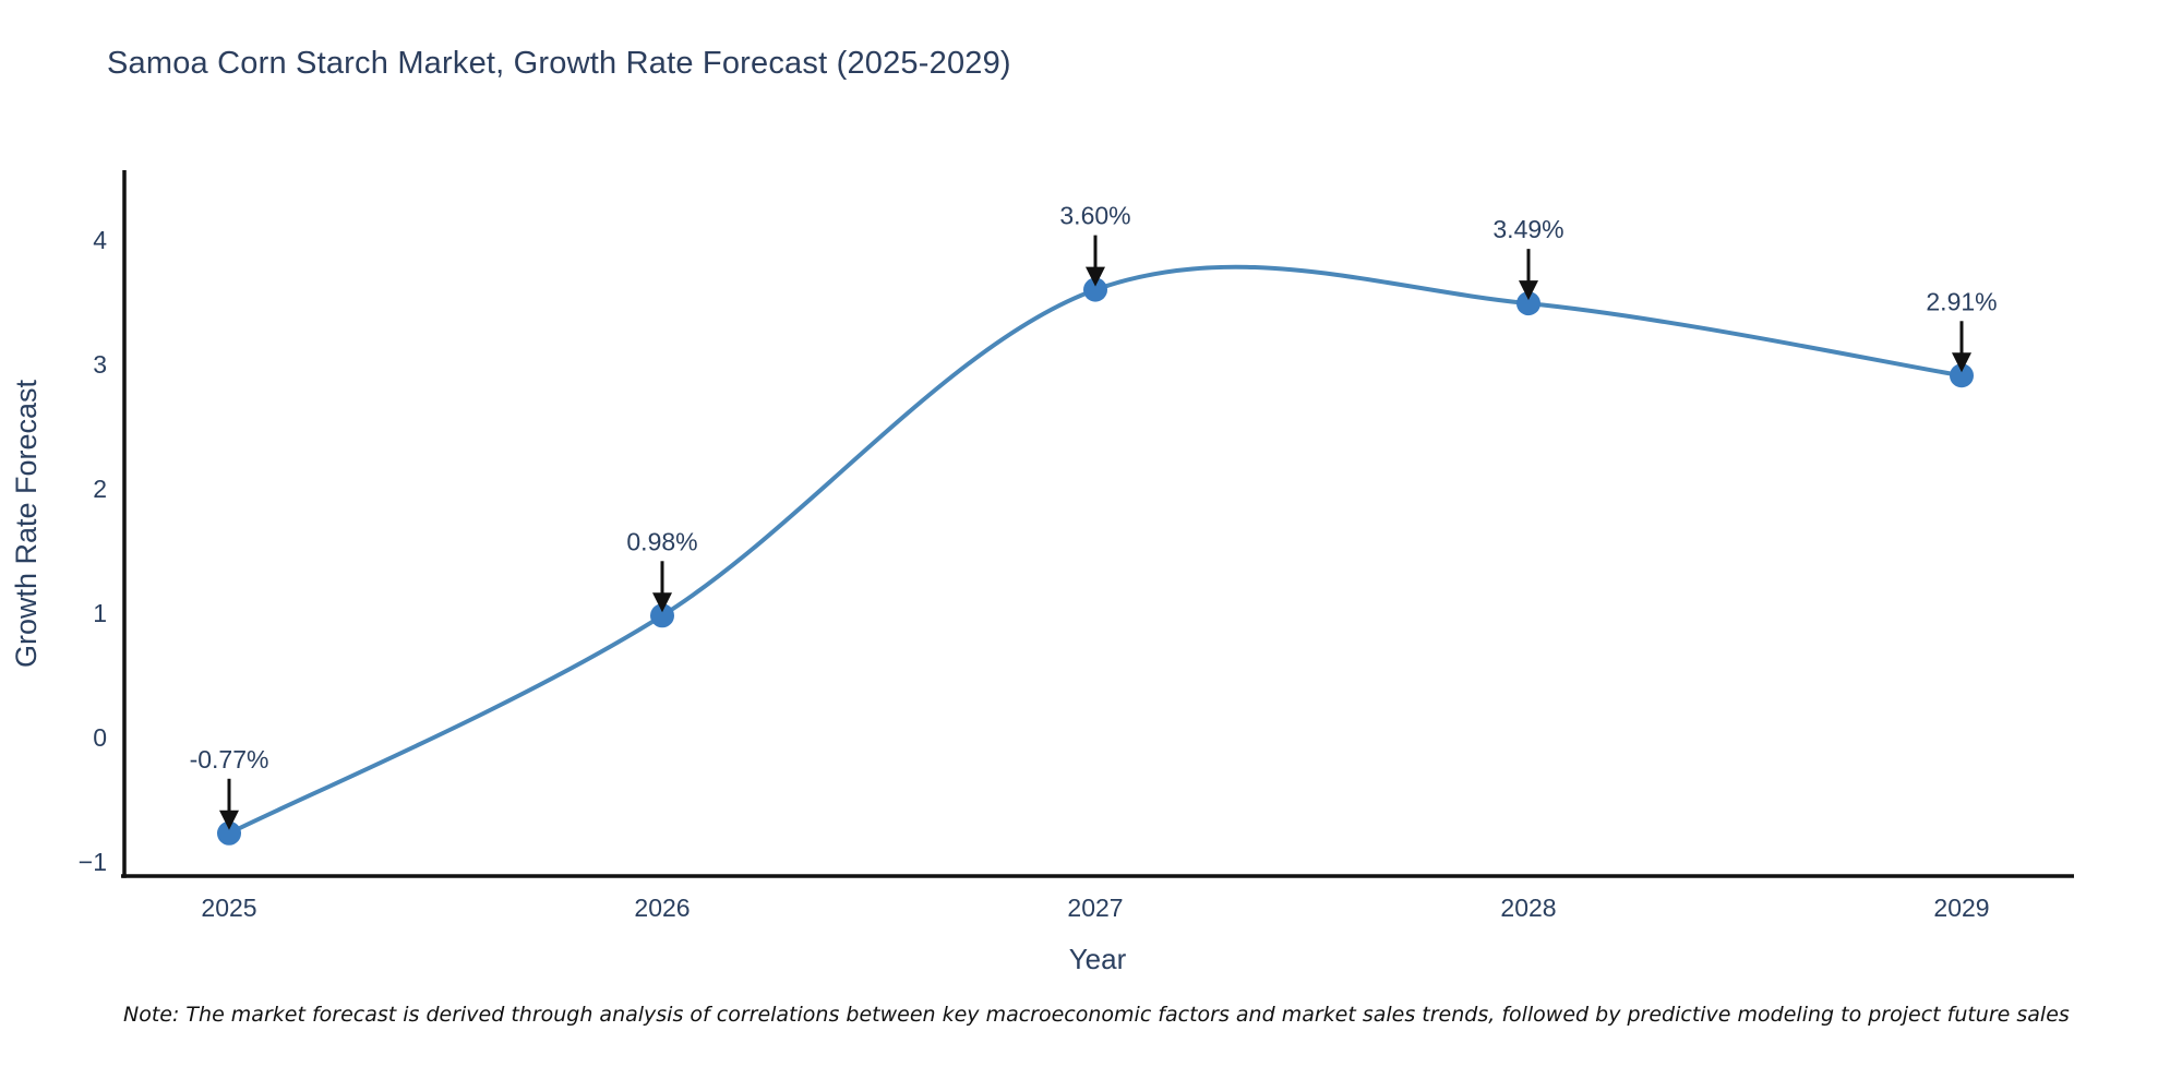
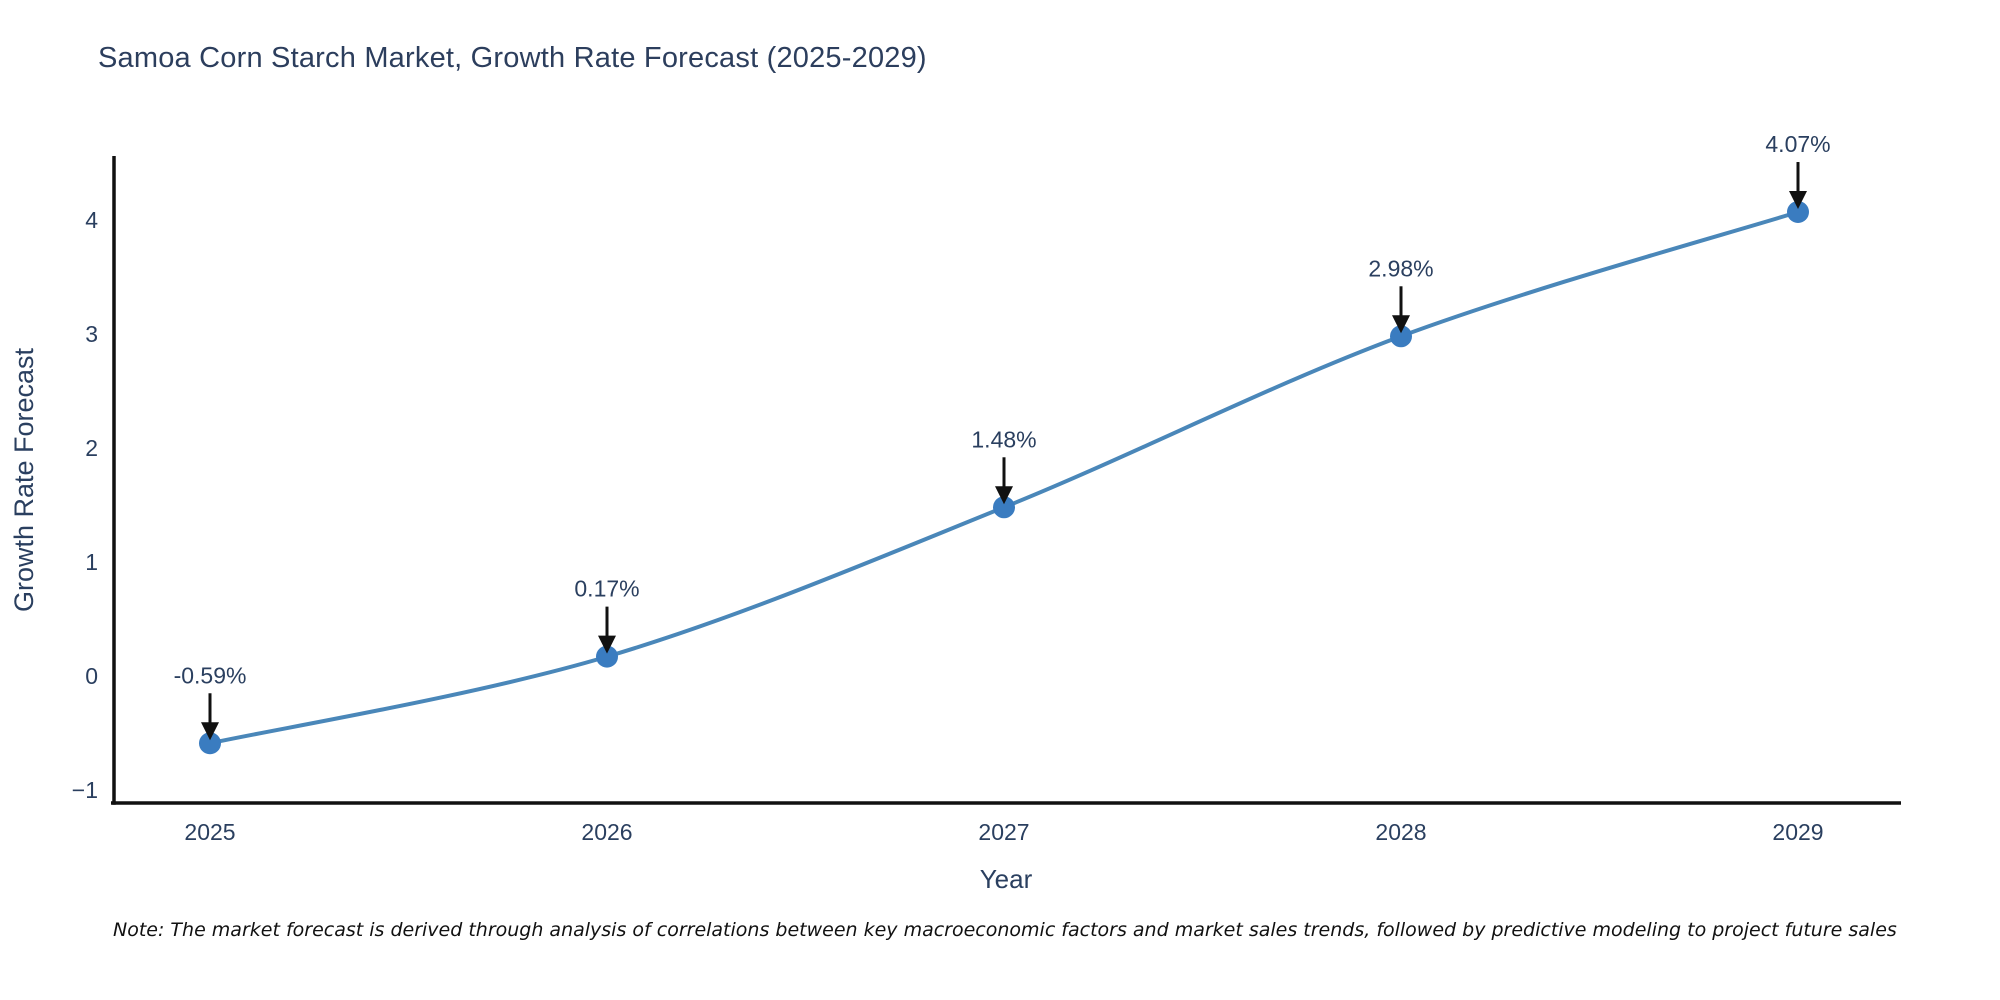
2025: -0.77% -> -0.59%
2026: 0.98% -> 0.17%
2027: 3.60% -> 1.48%
2028: 3.49% -> 2.98%
2029: 2.91% -> 4.07%
